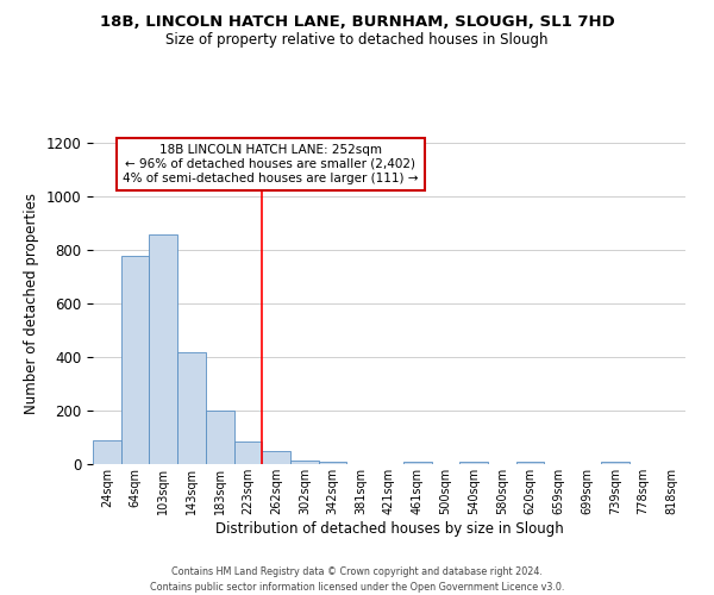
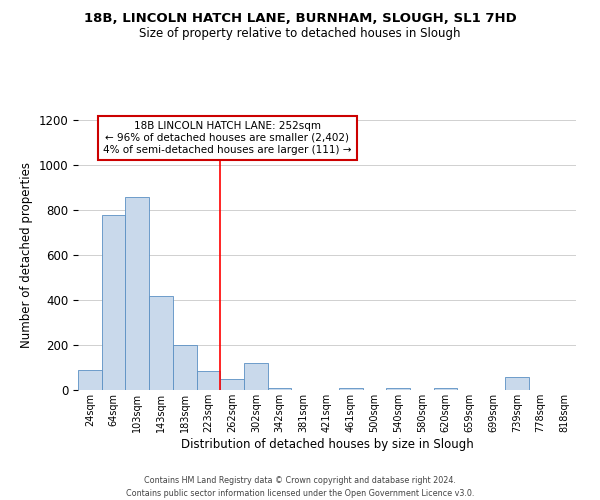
302sqm: 15 -> 120
739sqm: 10 -> 60
